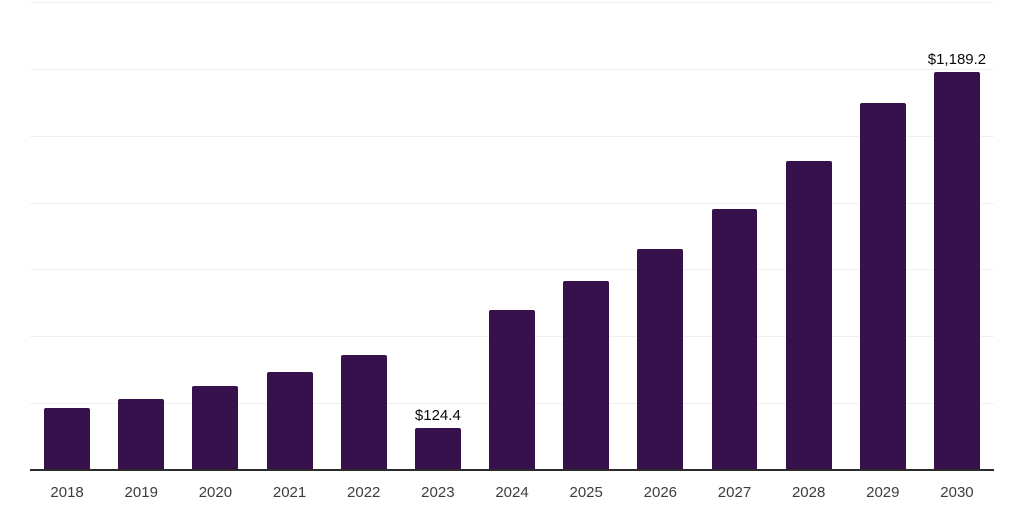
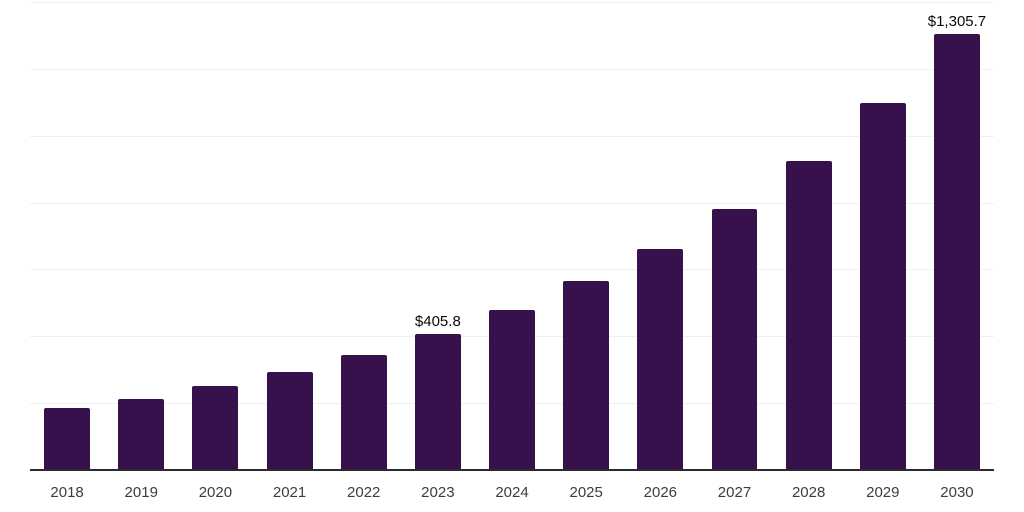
2023: $124.4 -> $405.8
2030: $1,189.2 -> $1,305.7
